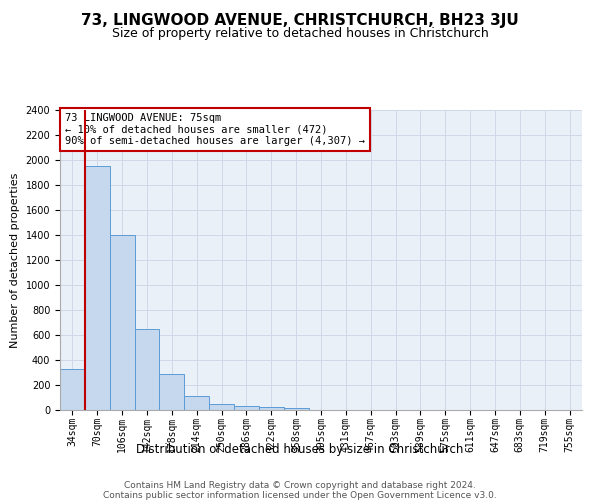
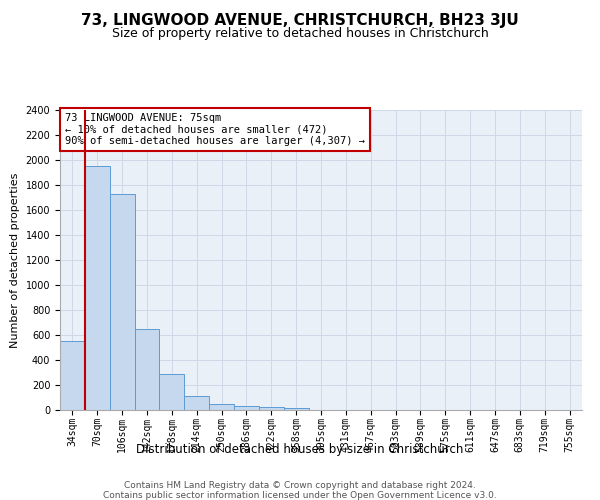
34sqm: 320 -> 550
106sqm: 1400 -> 1730
